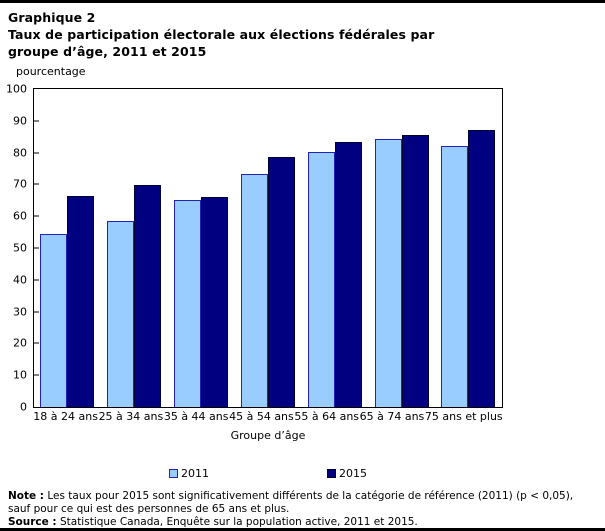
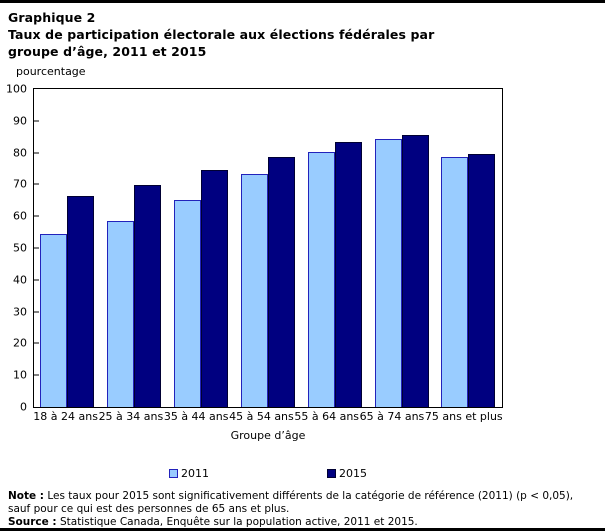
2015/35 à 44 ans: 66 -> 74
2011/75 ans et plus: 82 -> 79
2015/75 ans et plus: 87 -> 80
